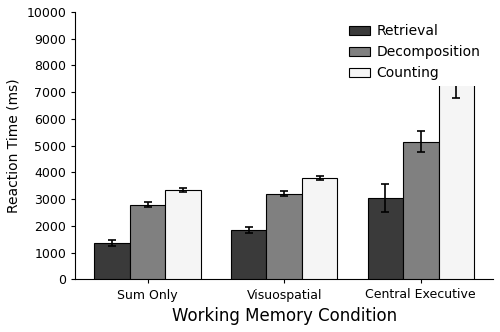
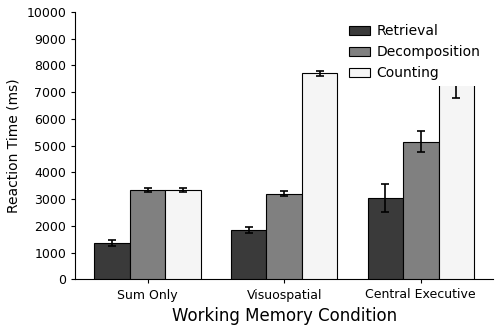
Decomposition/Sum Only: 2800 -> 3350
Counting/Visuospatial: 3800 -> 7700
